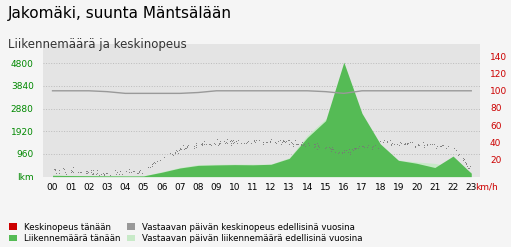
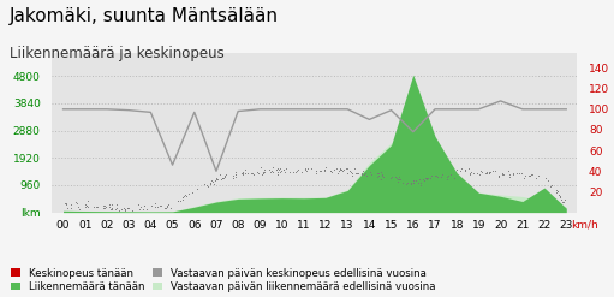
Vastaavan päivän keskinopeus edellisinä vuosina/05: 97 -> 46
Vastaavan päivän keskinopeus edellisinä vuosina/07: 97 -> 40
Vastaavan päivän keskinopeus edellisinä vuosina/14: 100 -> 90
Vastaavan päivän keskinopeus edellisinä vuosina/16: 97 -> 78
Vastaavan päivän keskinopeus edellisinä vuosina/20: 100 -> 108
